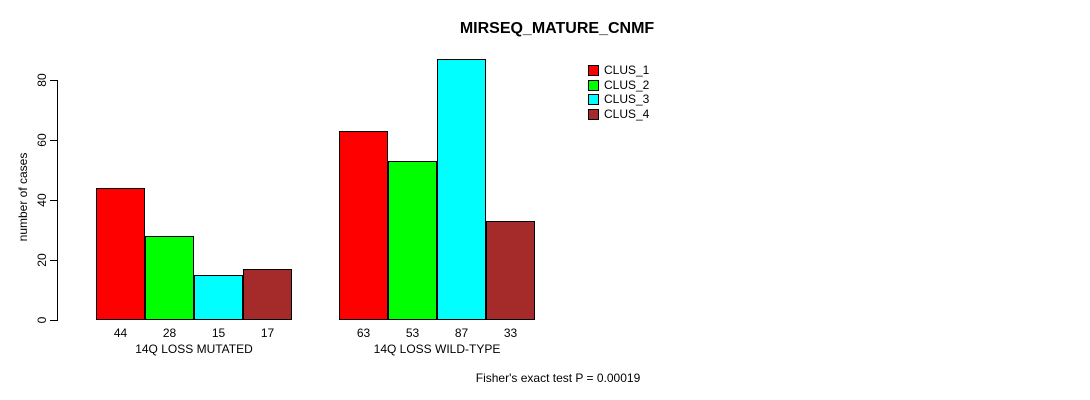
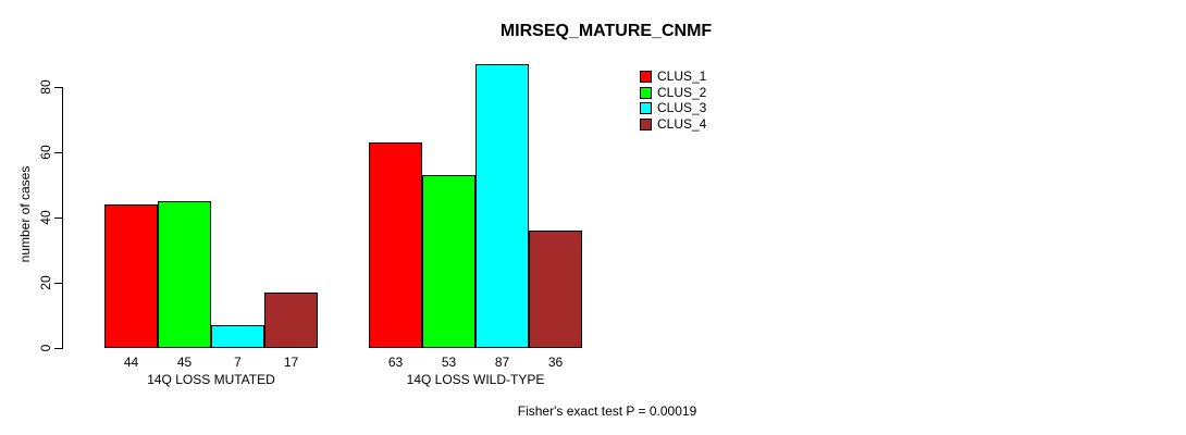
CLUS_2/14Q LOSS MUTATED: 28 -> 45
CLUS_3/14Q LOSS MUTATED: 15 -> 7
CLUS_4/14Q LOSS WILD-TYPE: 33 -> 36
